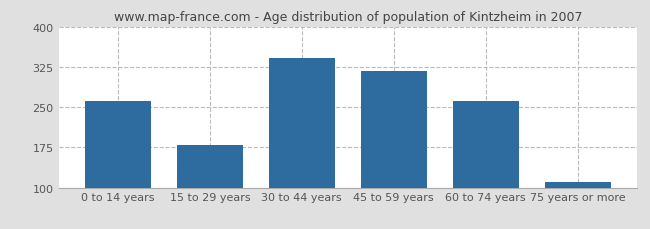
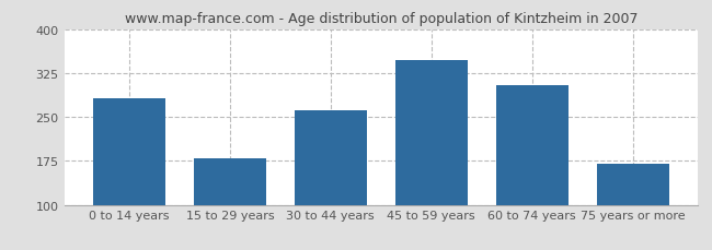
0 to 14 years: 262 -> 282
30 to 44 years: 341 -> 262
45 to 59 years: 318 -> 348
60 to 74 years: 261 -> 304
75 years or more: 110 -> 170
